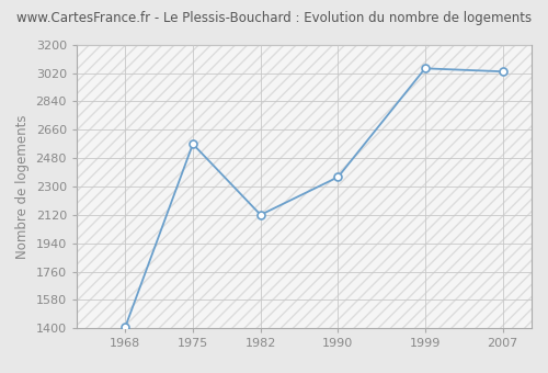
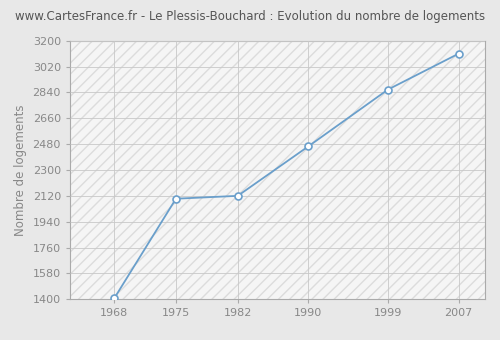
1975: 2570 -> 2100
1990: 2360 -> 2460
1999: 3050 -> 2860
2007: 3030 -> 3110
